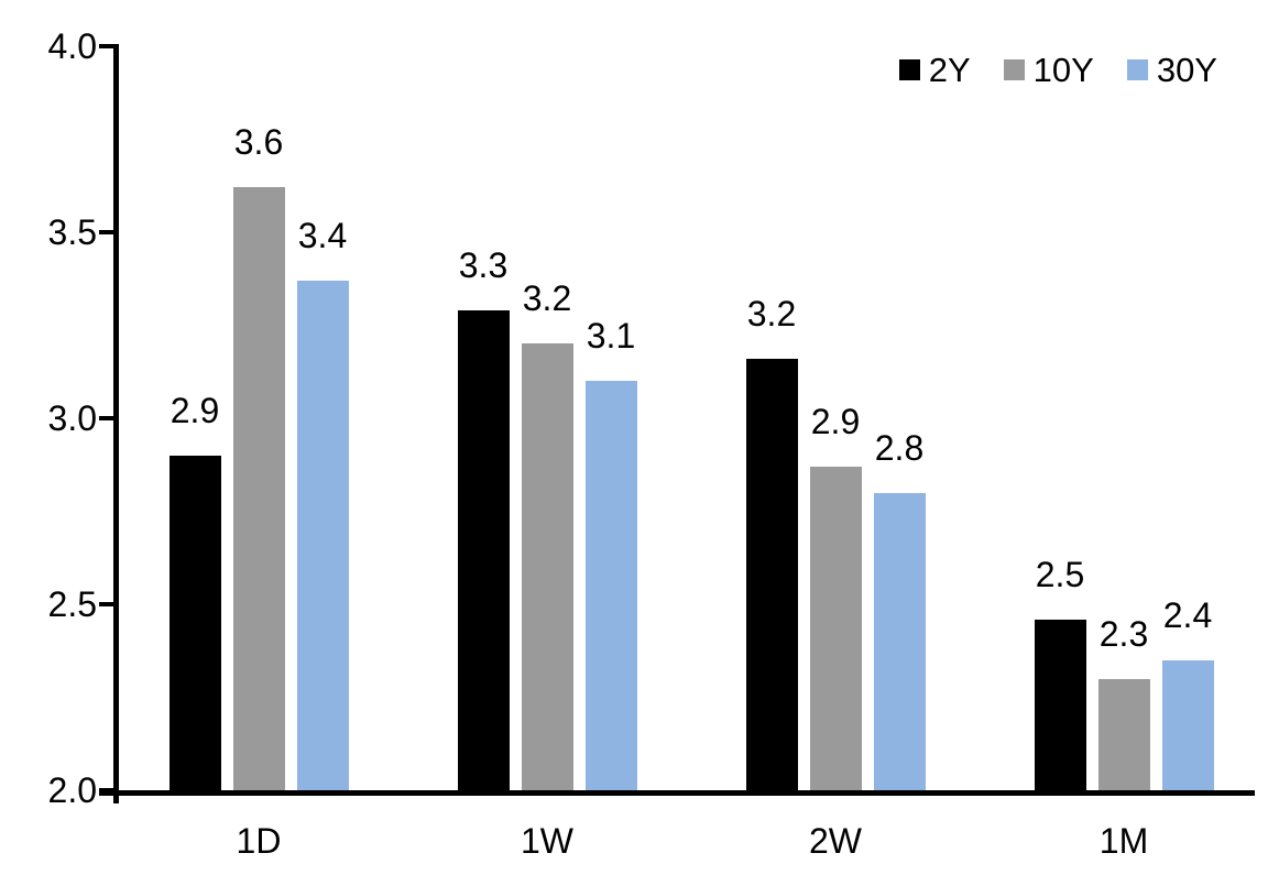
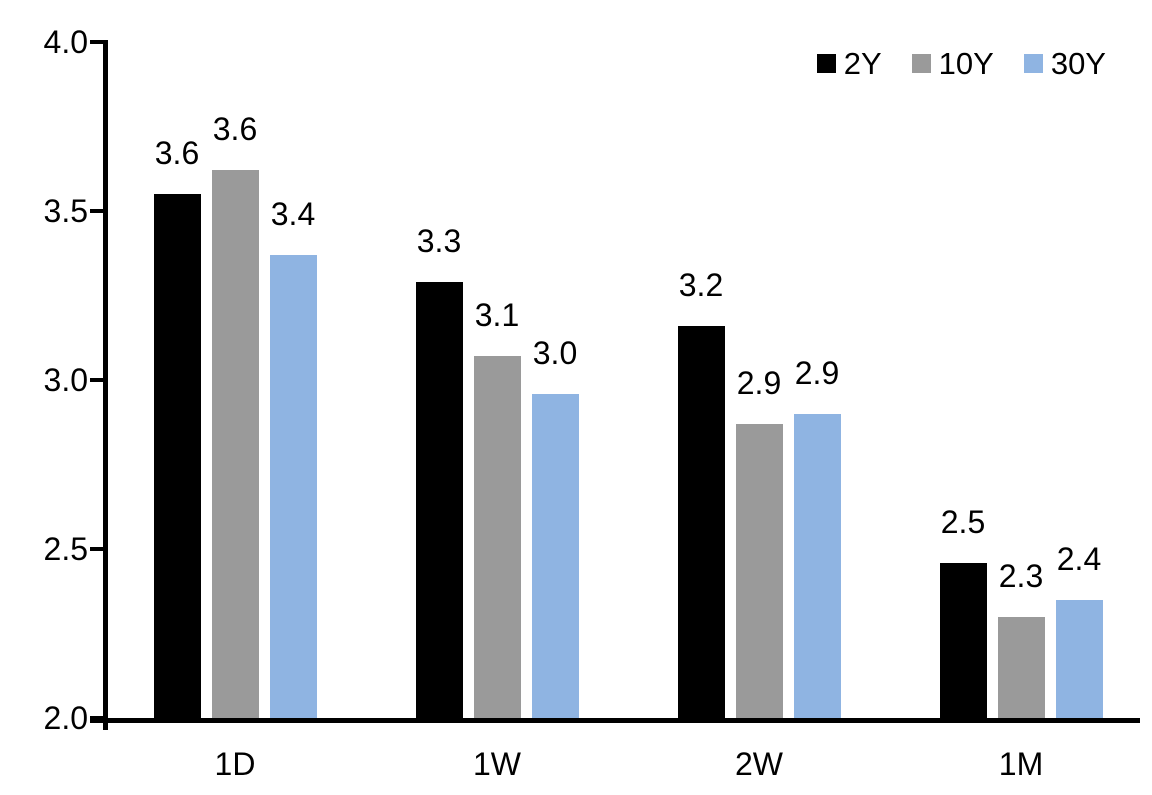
2Y/1D: 2.9 -> 3.6
10Y/1W: 3.2 -> 3.1
30Y/1W: 3.1 -> 3.0
30Y/2W: 2.8 -> 2.9
